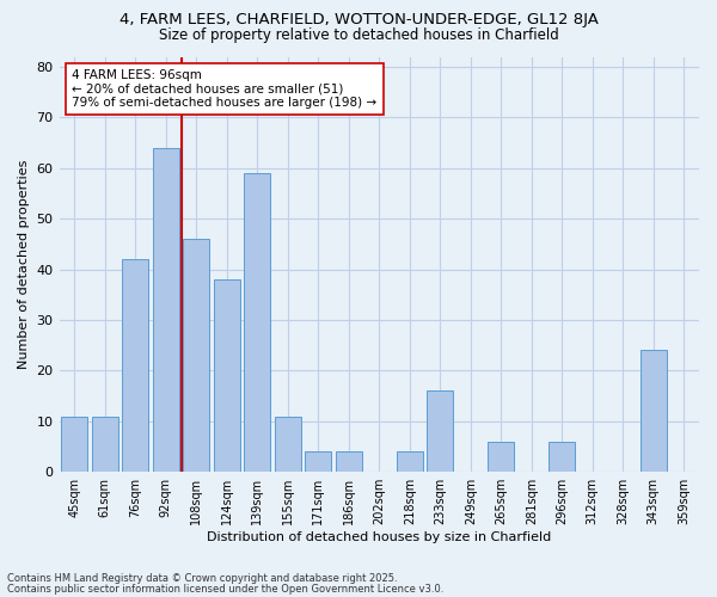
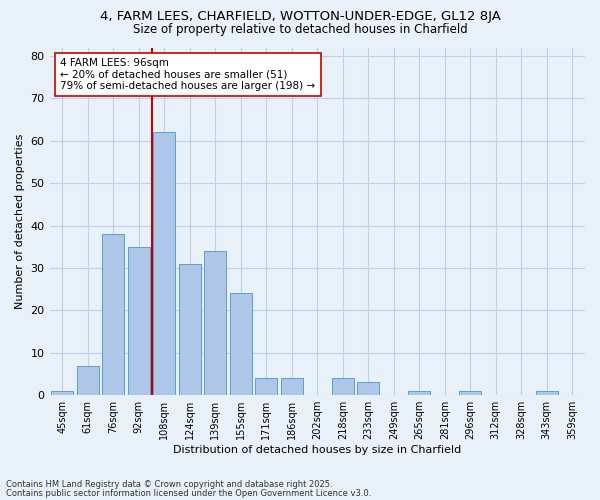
45sqm: 11 -> 1
61sqm: 11 -> 7
76sqm: 42 -> 38
92sqm: 64 -> 35
108sqm: 46 -> 62
124sqm: 38 -> 31
139sqm: 59 -> 34
155sqm: 11 -> 24
233sqm: 16 -> 3
265sqm: 6 -> 1
296sqm: 6 -> 1
343sqm: 24 -> 1
